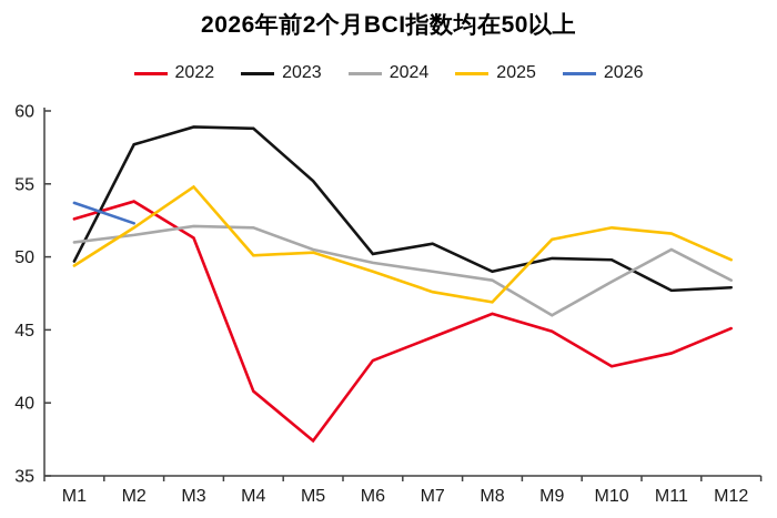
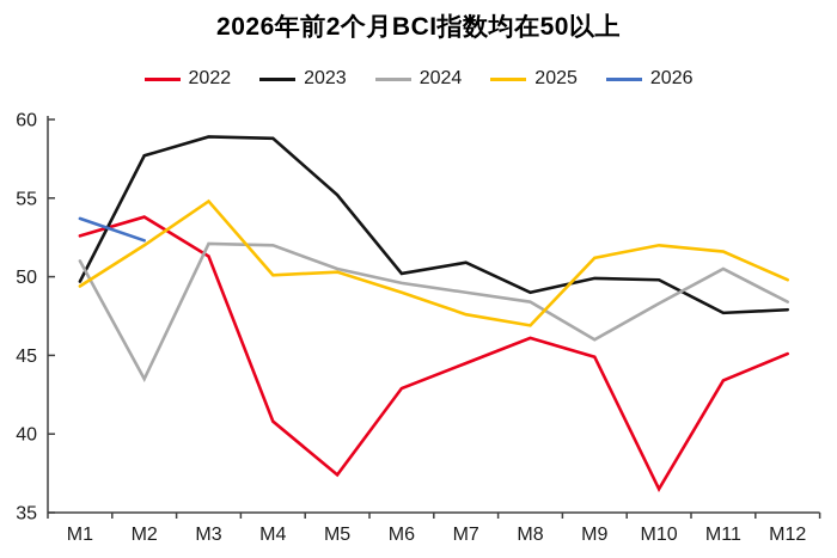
2024/M2: 51.5 -> 43.5
2022/M10: 42.5 -> 36.5
